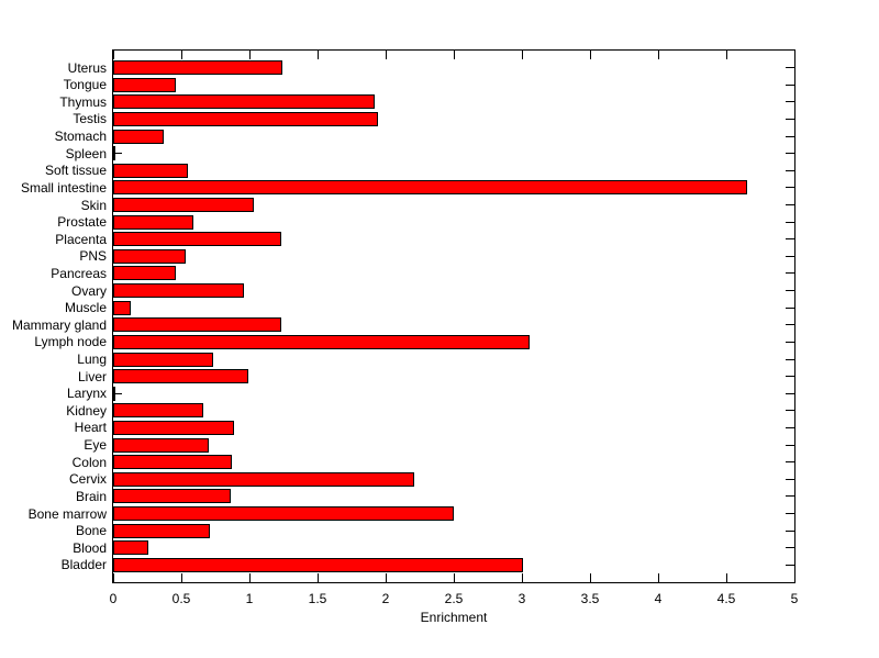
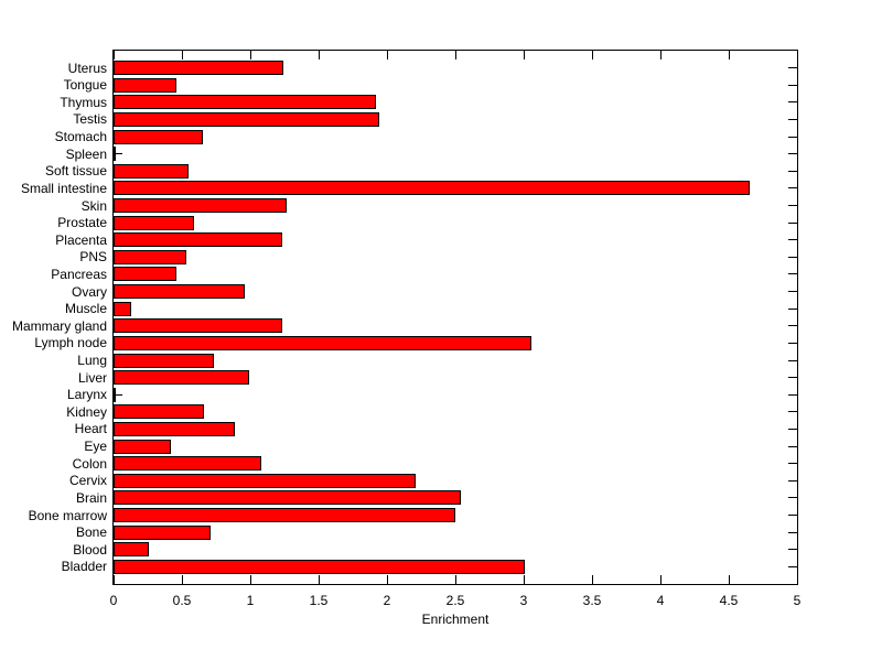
Stomach: 0.37 -> 0.65
Skin: 1.03 -> 1.27
Eye: 0.70 -> 0.42
Colon: 0.87 -> 1.08
Brain: 0.86 -> 2.54
